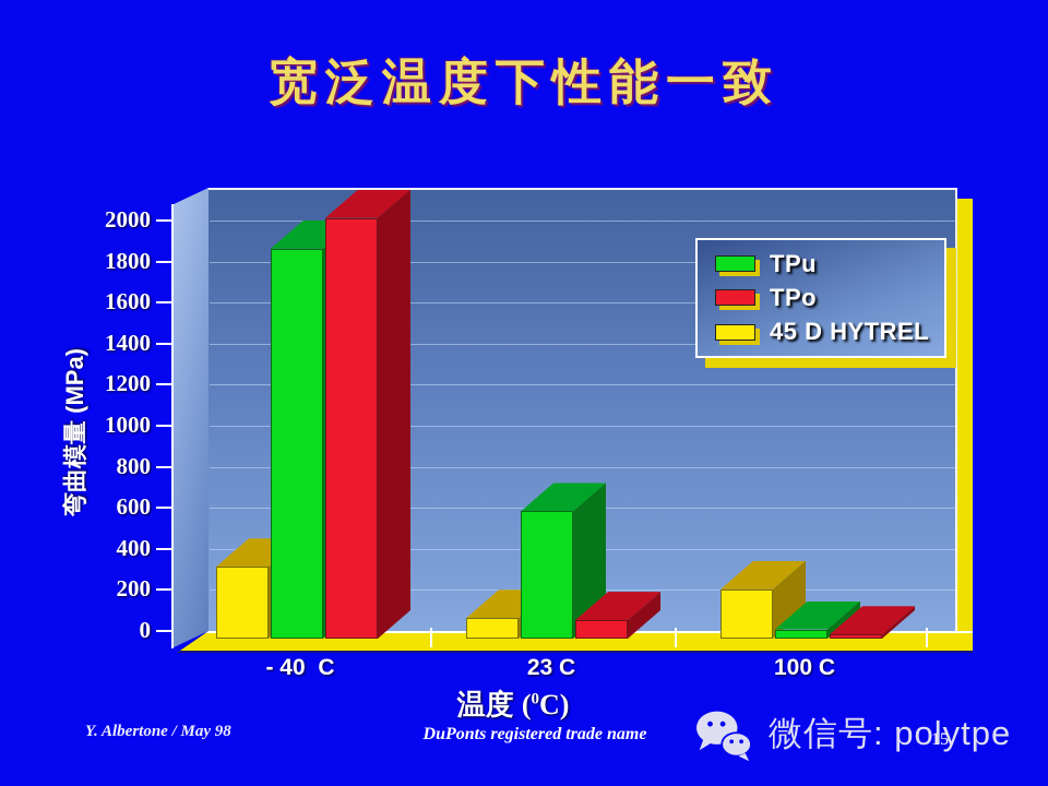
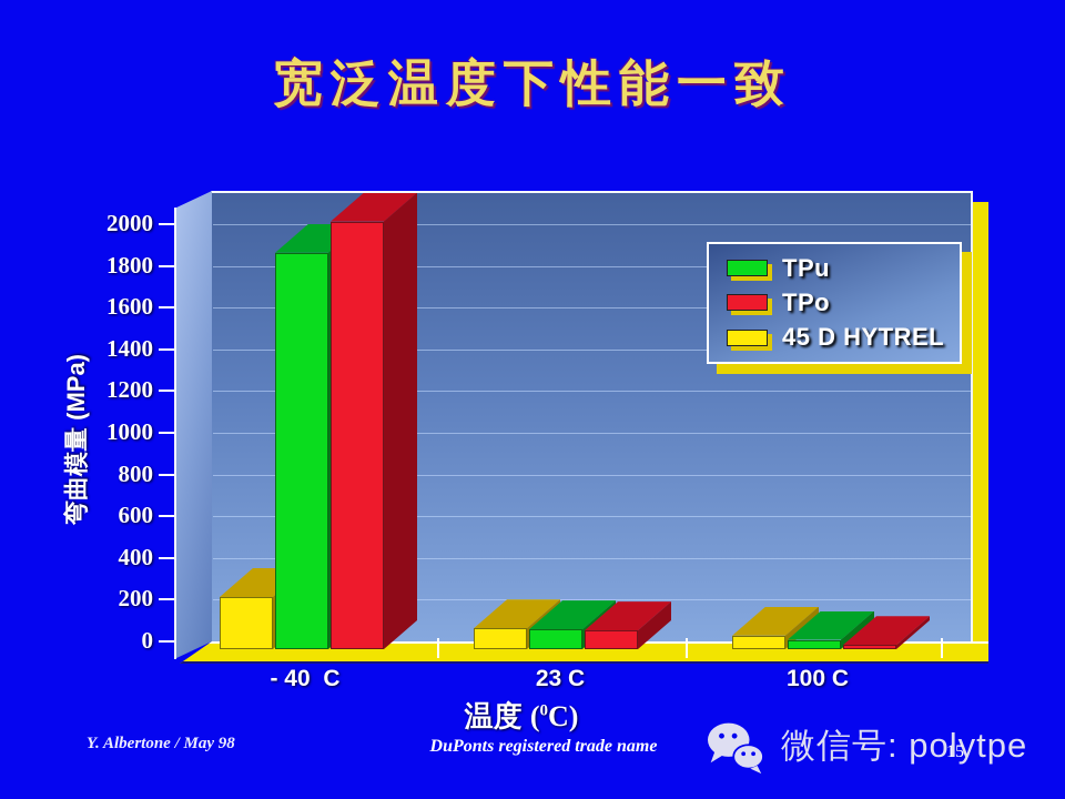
45 D HYTREL/- 40 C: 350 -> 250
TPu/23 C: 620 -> 100
45 D HYTREL/100 C: 240 -> 60
